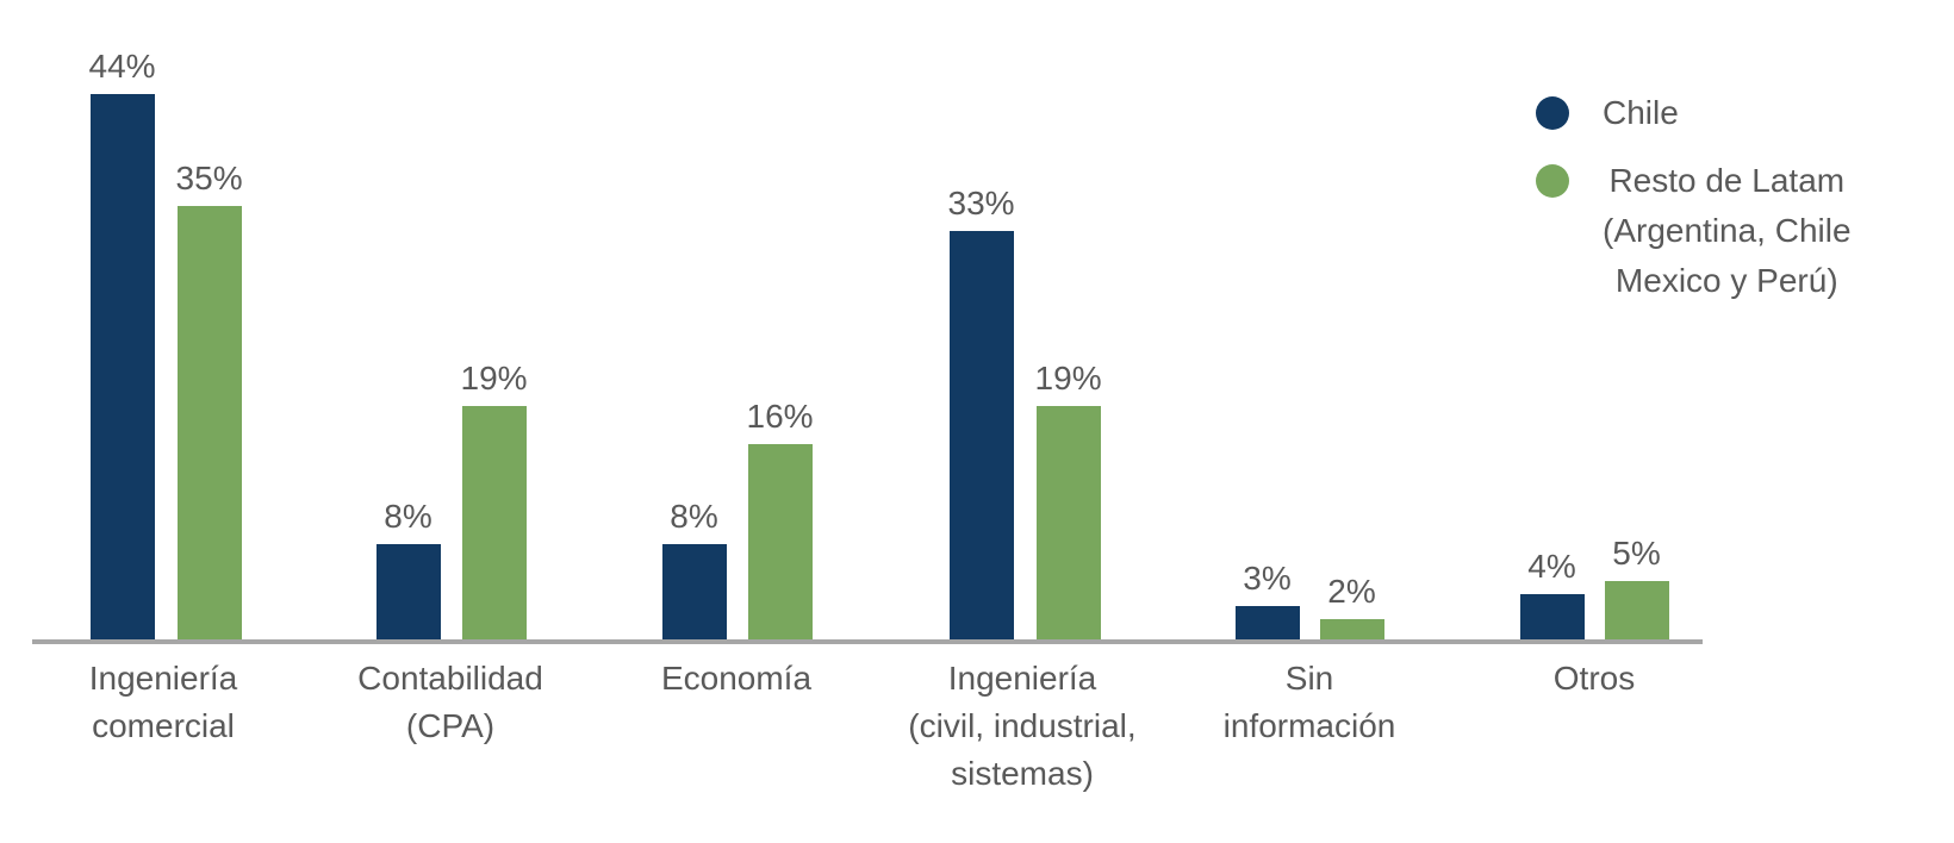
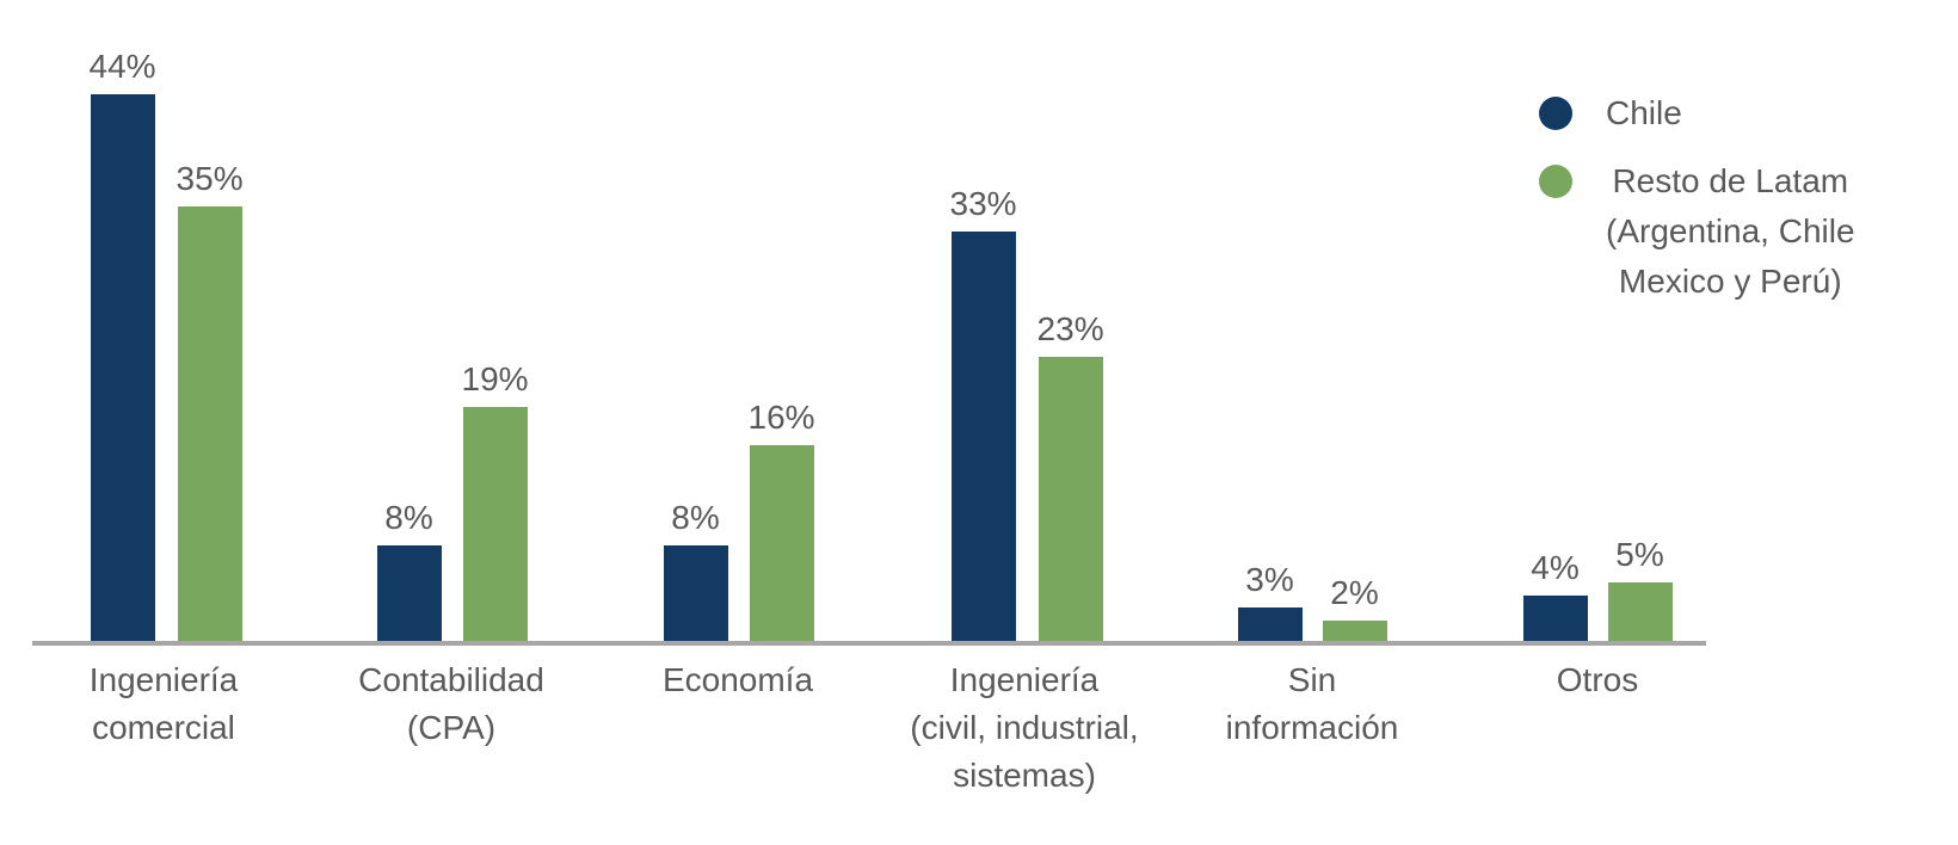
Resto de Latam (Argentina, Chile Mexico y Perú)/Ingeniería (civil, industrial, sistemas): 19% -> 23%
